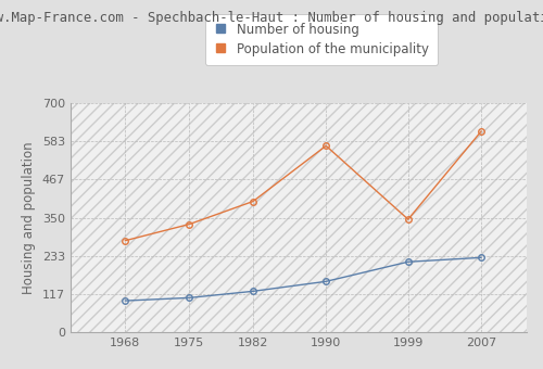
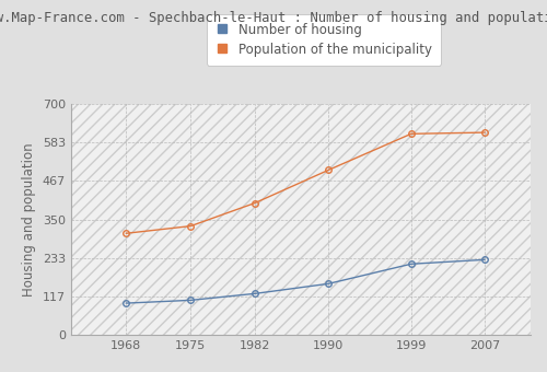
Population of the municipality/1968: 280 -> 308
Population of the municipality/1990: 570 -> 500
Population of the municipality/1999: 345 -> 610
